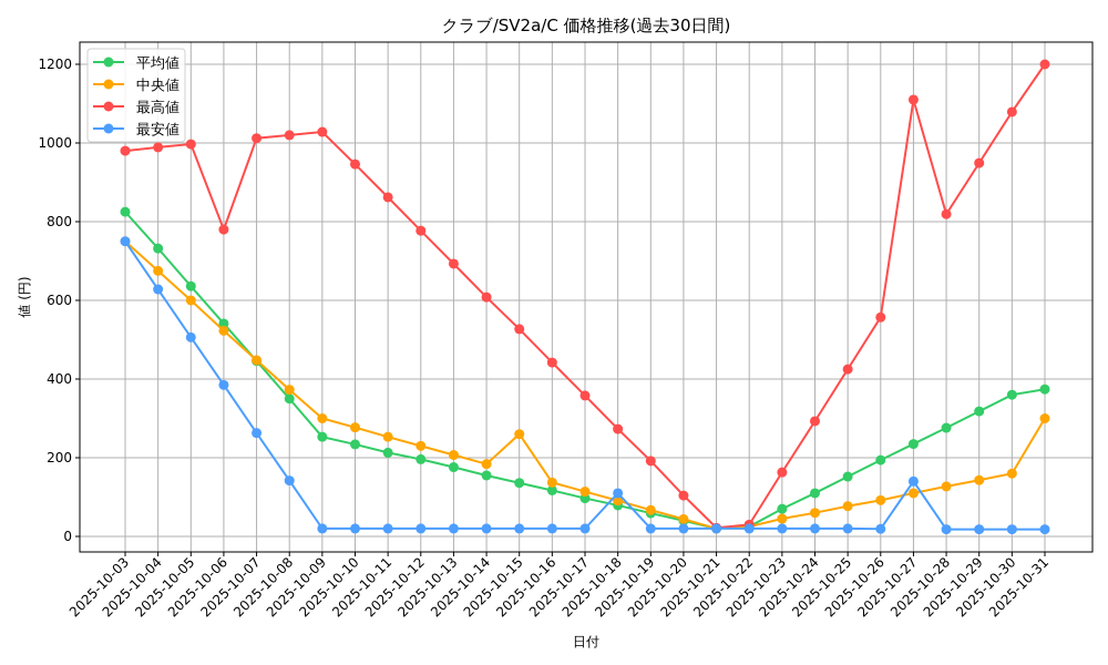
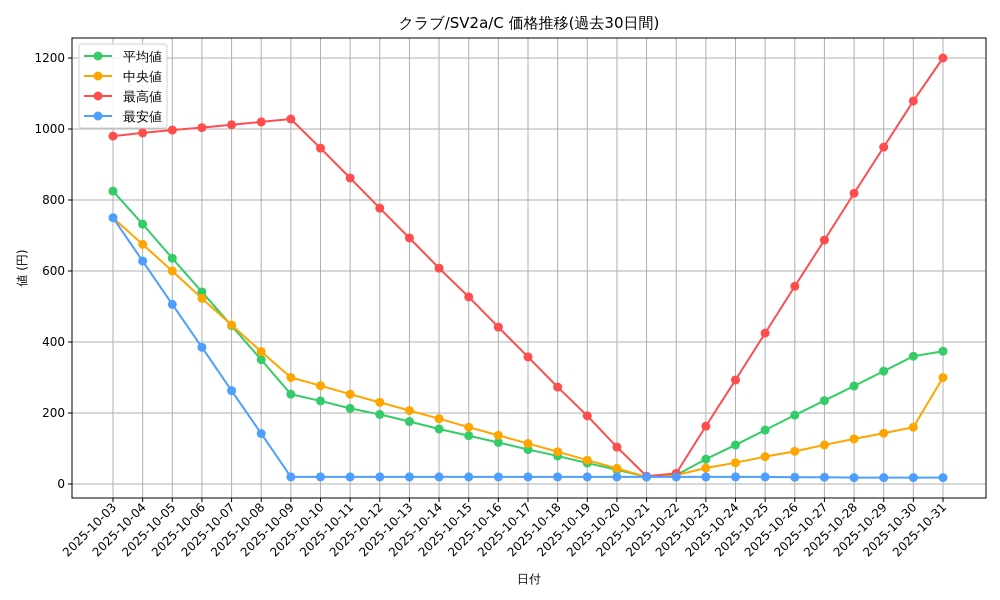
最高値/2025-10-06: 780 -> 1000
中央値/2025-10-15: 260 -> 160
最安値/2025-10-18: 110 -> 20
最高値/2025-10-27: 1110 -> 690
最安値/2025-10-27: 140 -> 20
